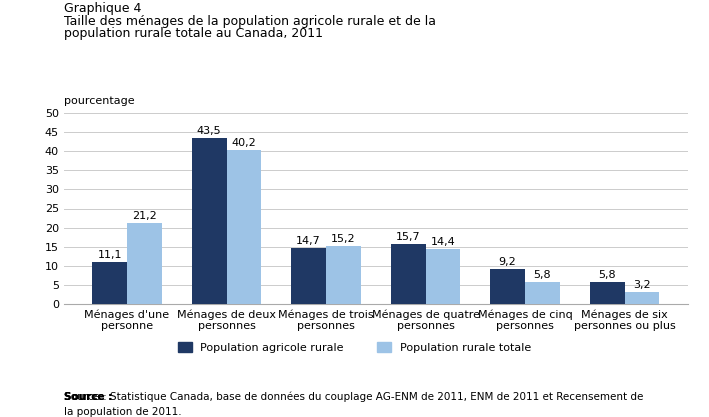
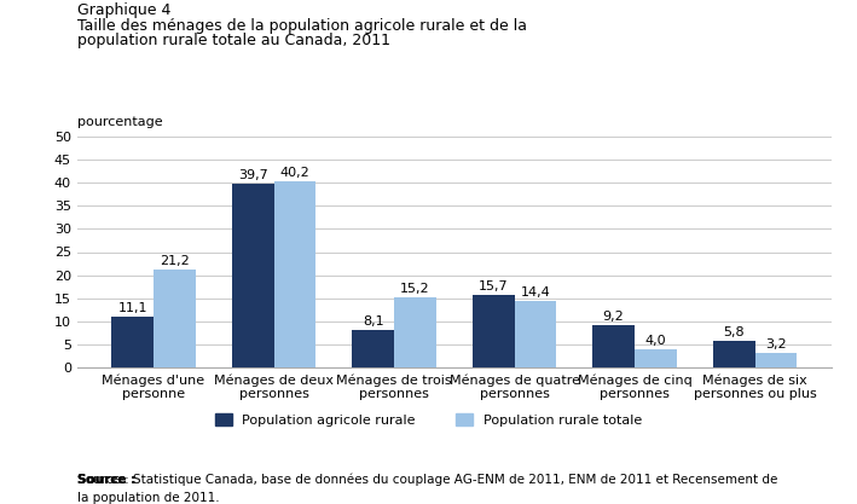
Population agricole rurale/Ménages de deux personnes: 43,5 -> 39,7
Population agricole rurale/Ménages de trois personnes: 14,7 -> 8,1
Population rurale totale/Ménages de cinq personnes: 5,8 -> 4,0
